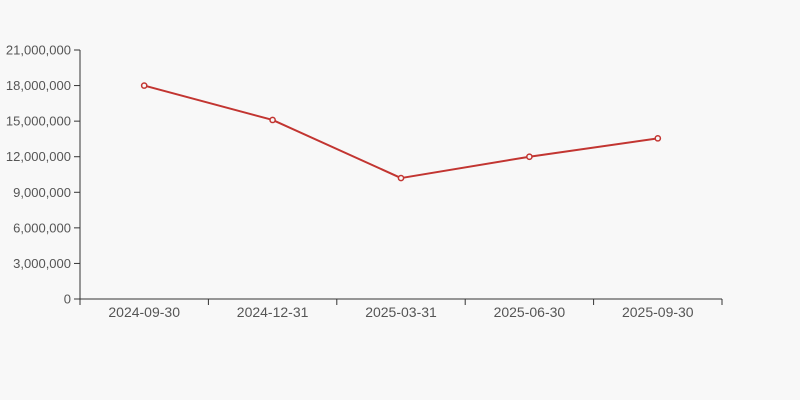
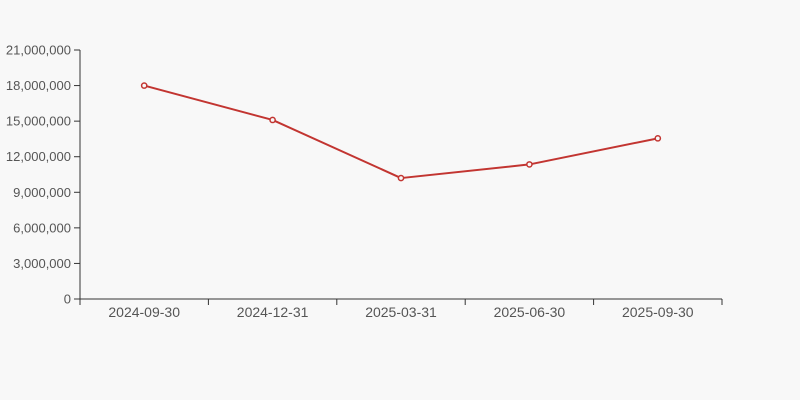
2025-06-30: 12000000 -> 11400000
